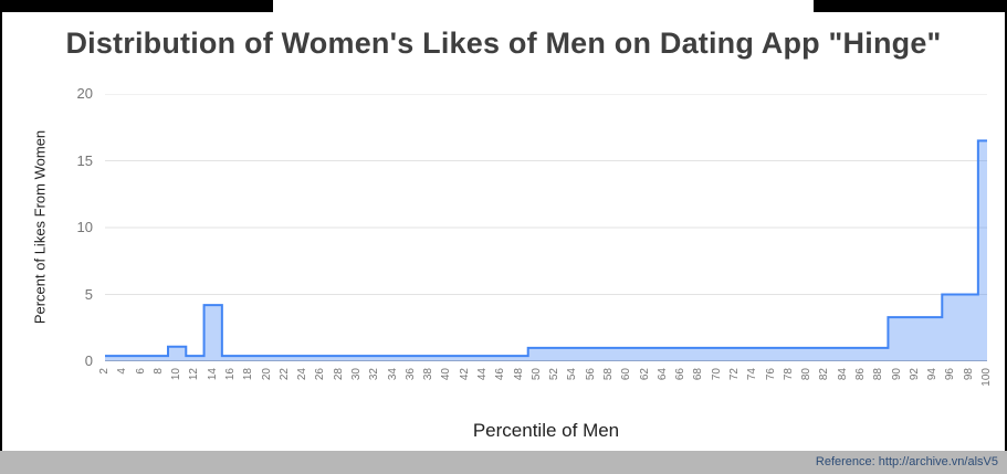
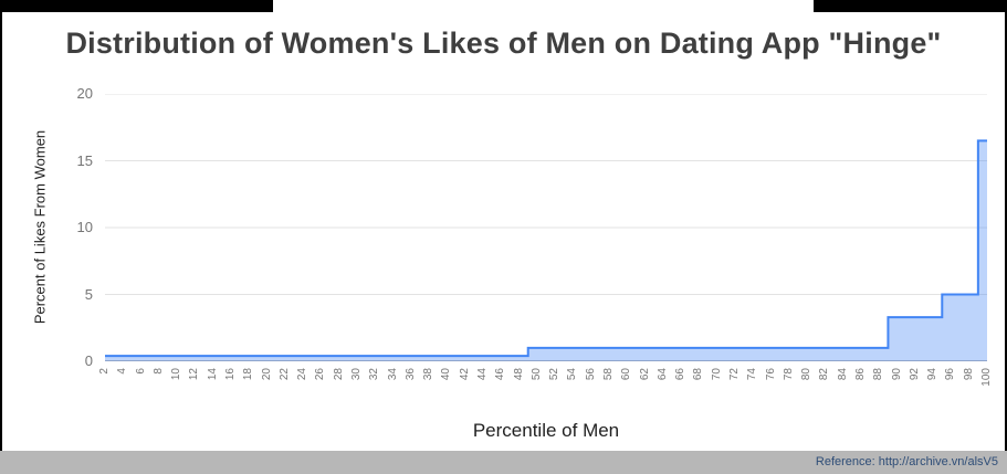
10: 1.1 -> 0.4
14: 4.2 -> 0.4
